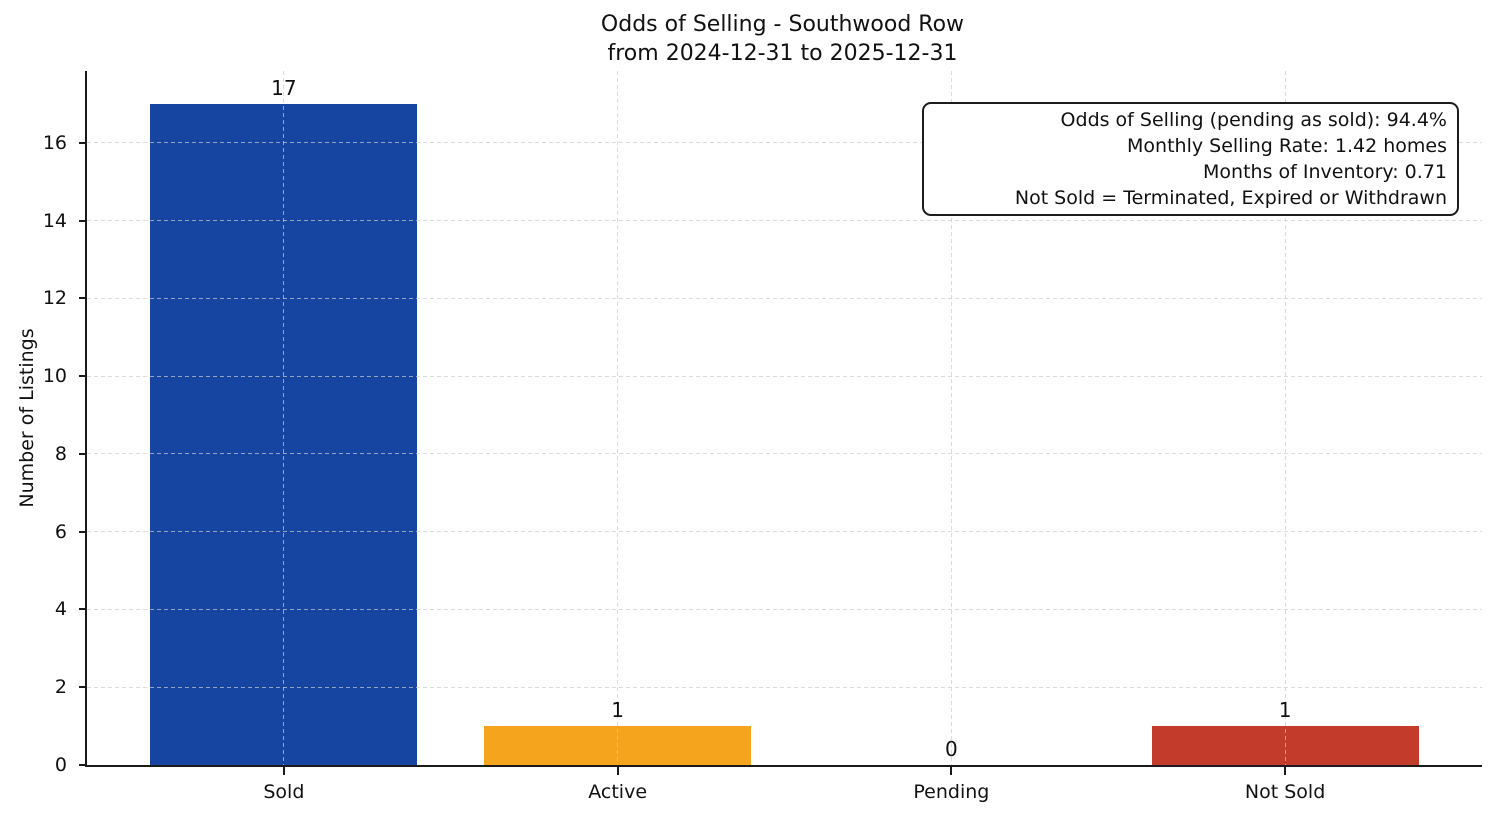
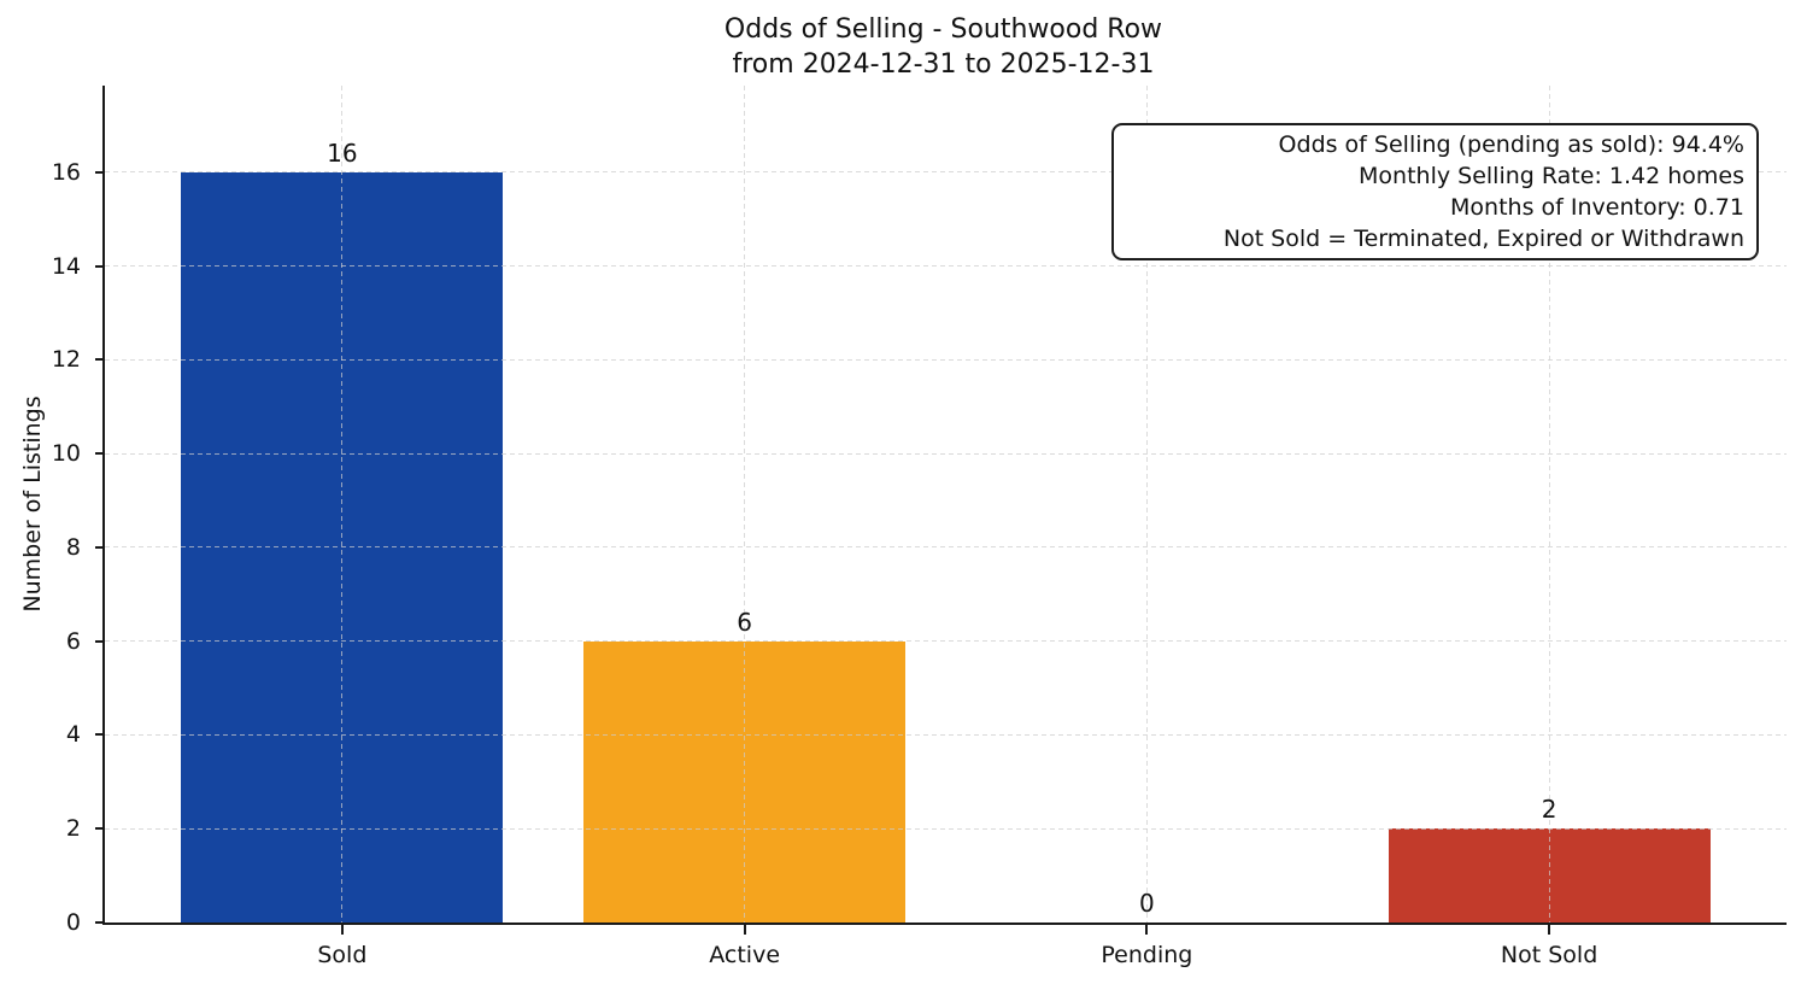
Sold: 17 -> 16
Active: 1 -> 6
Not Sold: 1 -> 2
